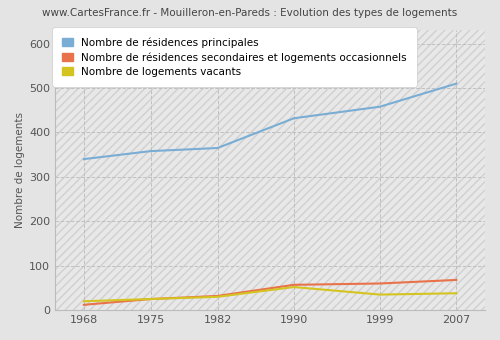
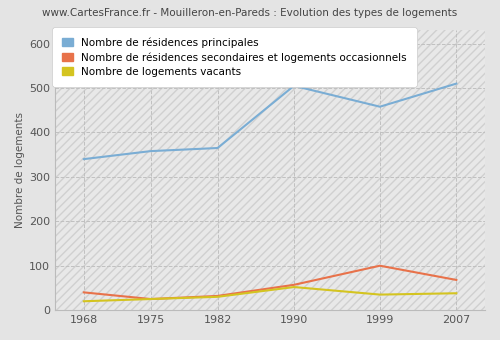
Nombre de résidences secondaires et logements occasionnels/1968: 12 -> 40
Nombre de résidences principales/1990: 432 -> 505
Nombre de résidences secondaires et logements occasionnels/1999: 60 -> 100
